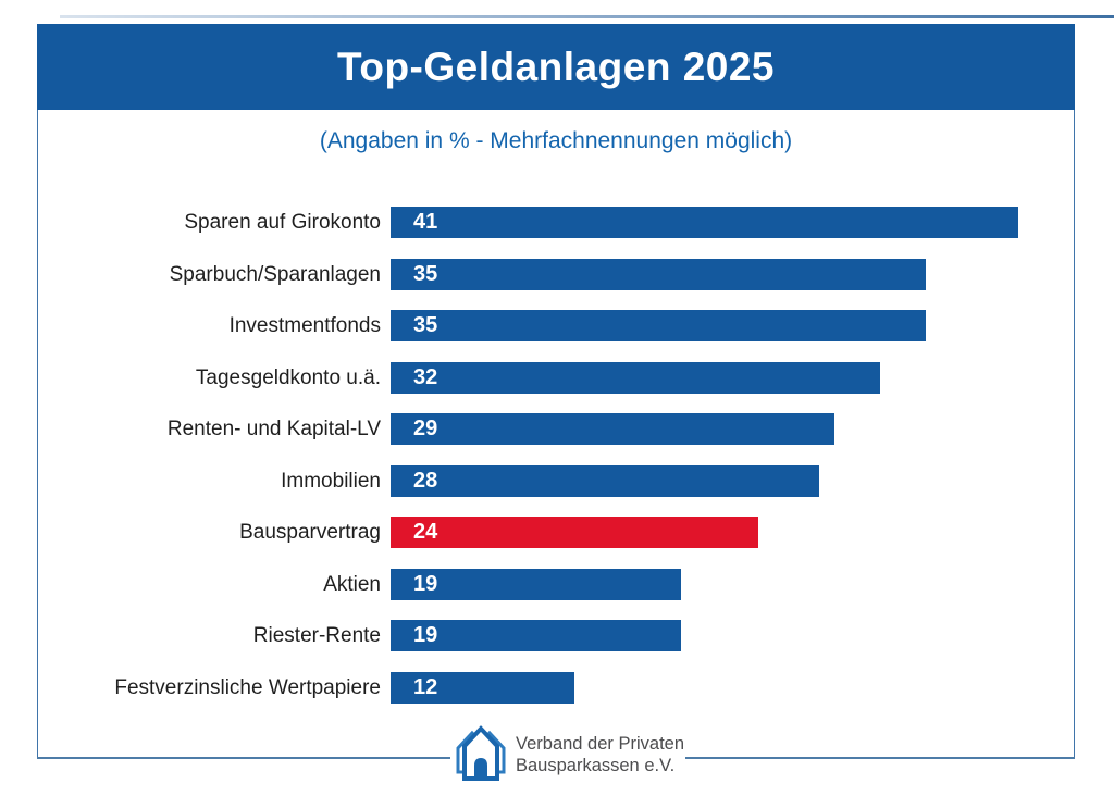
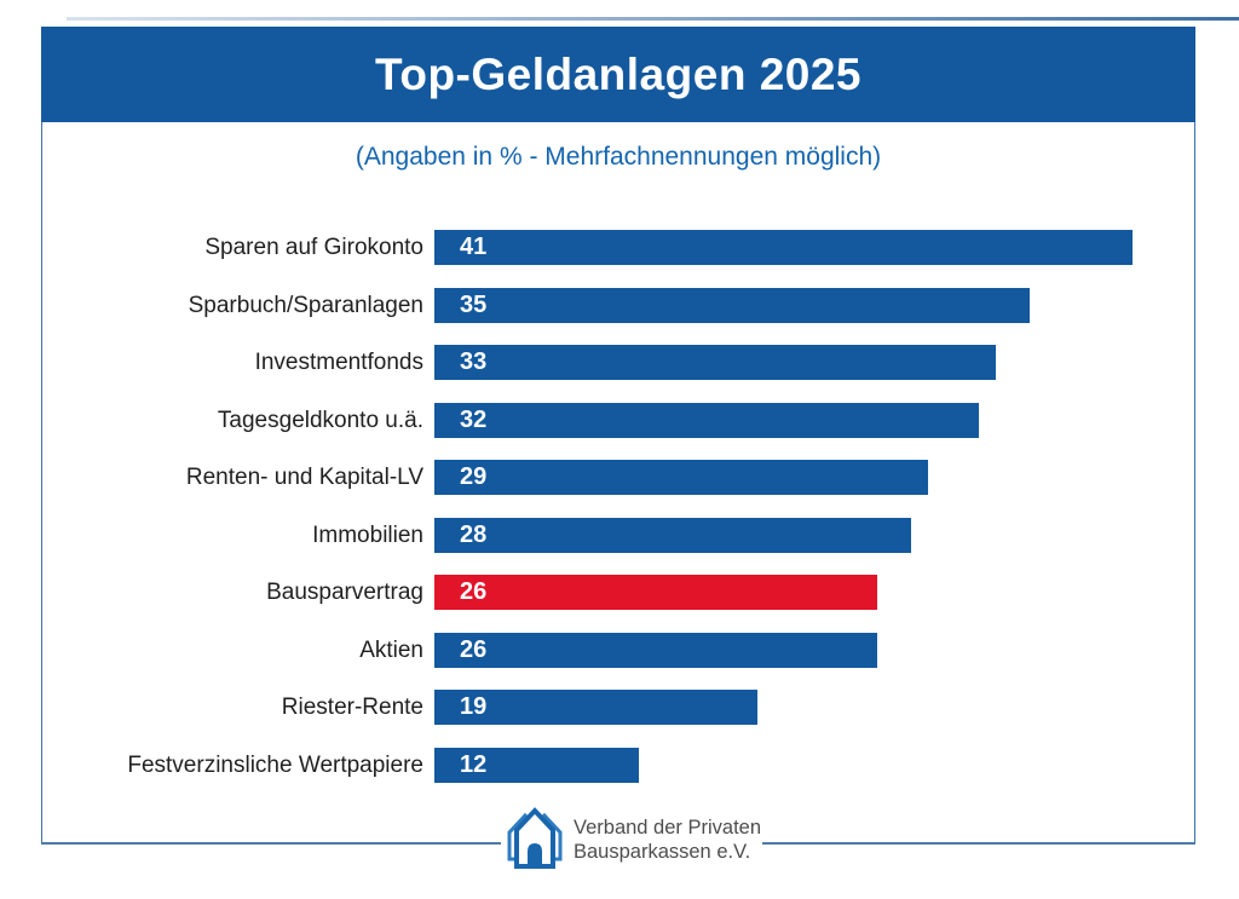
Investmentfonds: 35 -> 33
Bausparvertrag: 24 -> 26
Aktien: 19 -> 26
